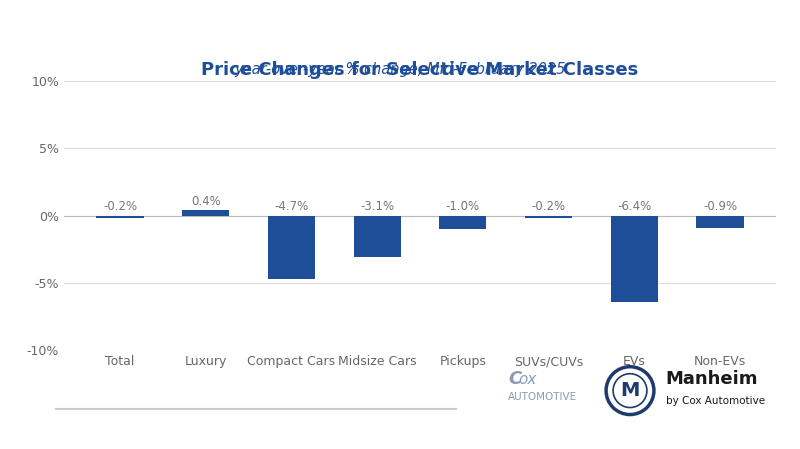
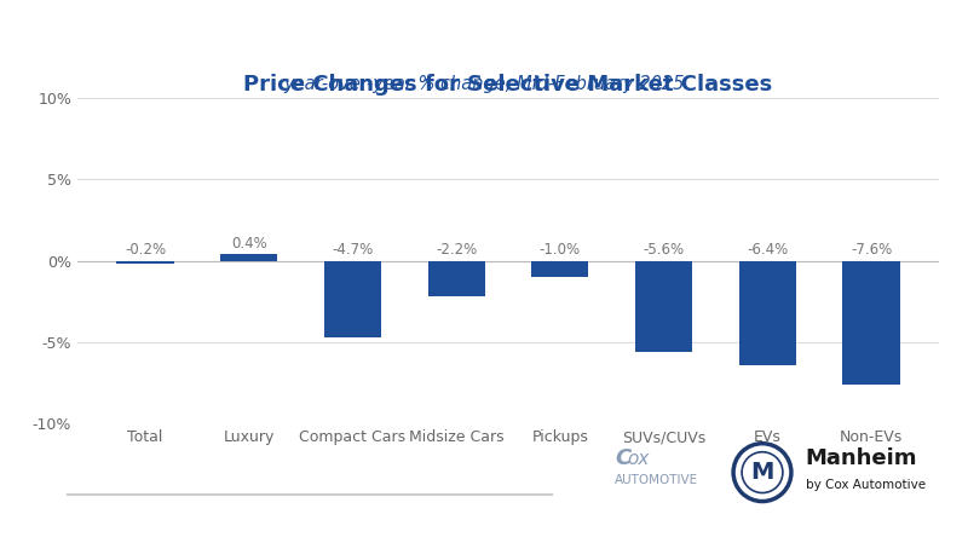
Midsize Cars: -3.1% -> -2.2%
SUVs/CUVs: -0.2% -> -5.6%
Non-EVs: -0.9% -> -7.6%
